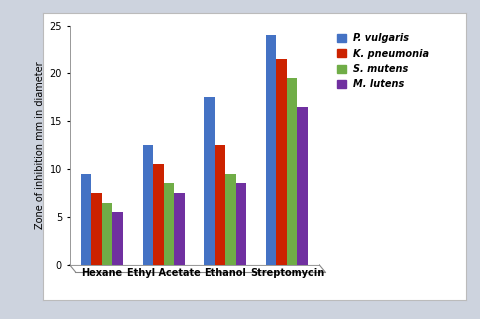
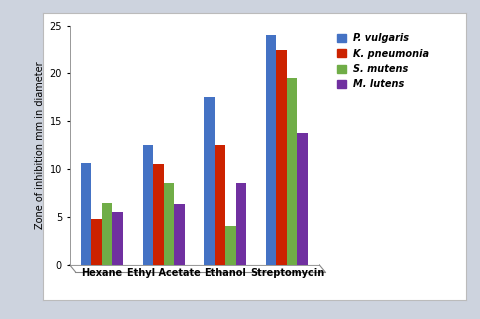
P. vulgaris/Hexane: 9.5 -> 10.6
K. pneumonia/Hexane: 7.5 -> 4.8
M. lutens/Ethyl Acetate: 7.5 -> 6.4
S. mutens/Ethanol: 9.5 -> 4.0
K. pneumonia/Streptomycin: 21.5 -> 22.4
M. lutens/Streptomycin: 16.5 -> 13.8
